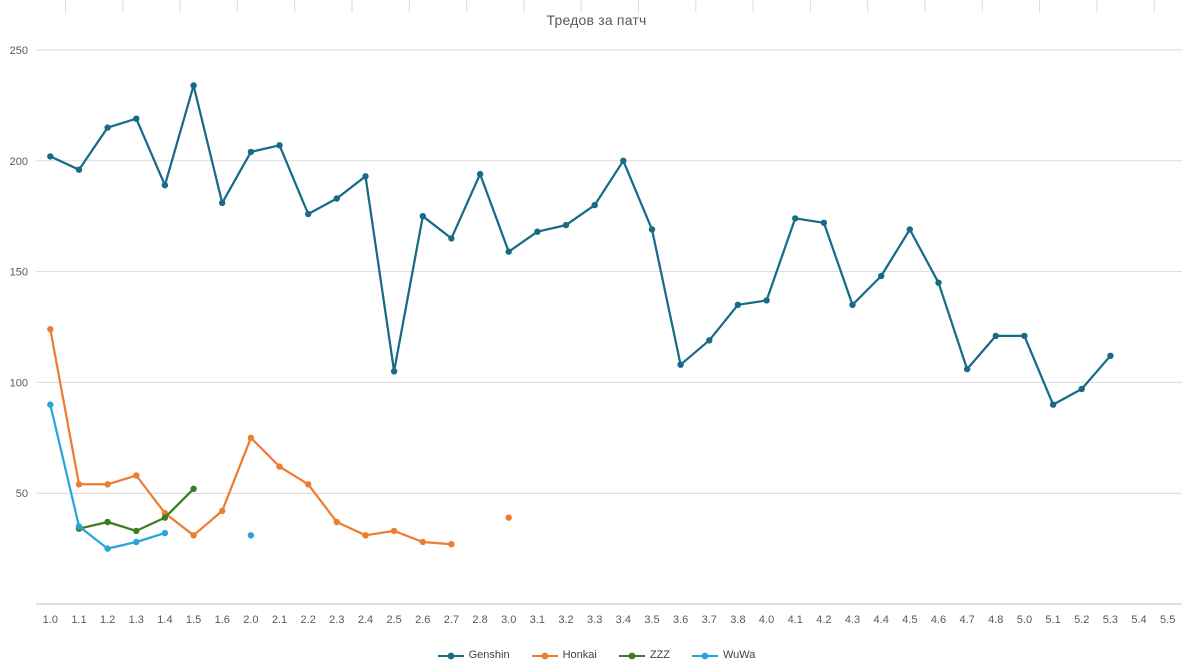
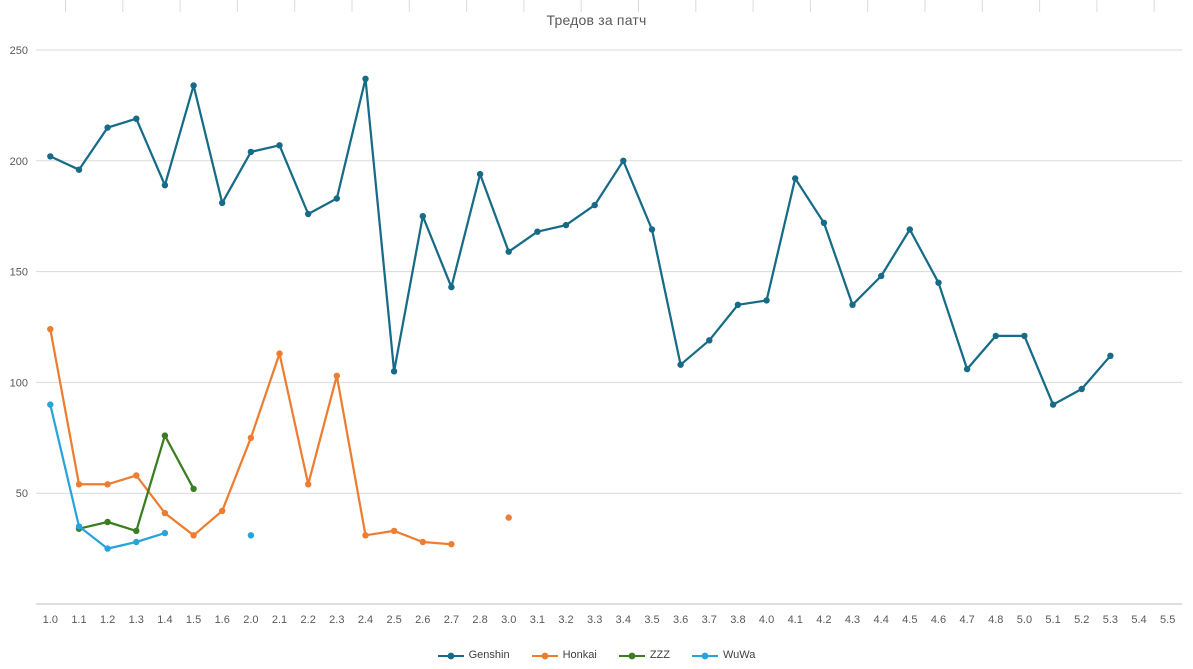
ZZZ/1.4: 39 -> 76
Honkai/2.1: 62 -> 113
Honkai/2.3: 37 -> 103
Genshin/2.4: 193 -> 237
Genshin/2.7: 165 -> 143
Genshin/4.1: 174 -> 192
